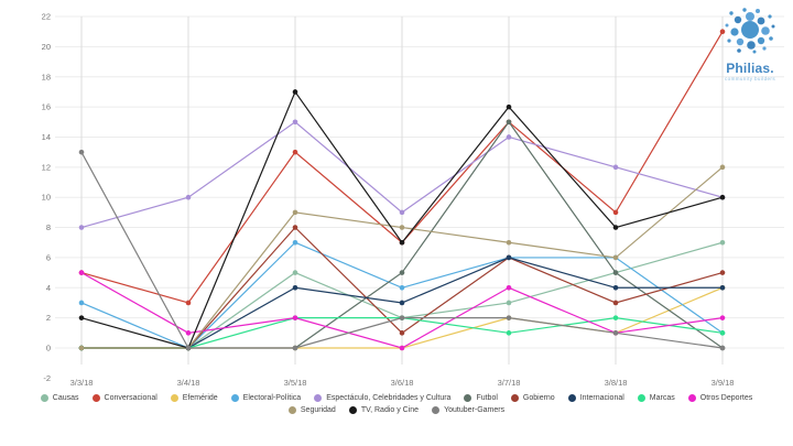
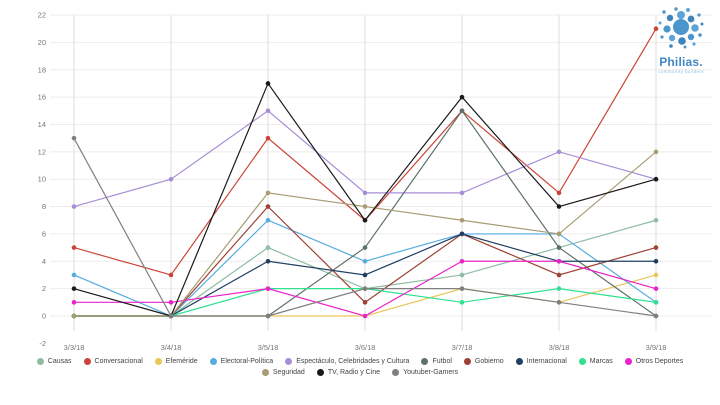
Otros Deportes/3/3/18: 5 -> 1
Espectáculo, Celebridades y Cultura/3/7/18: 14 -> 9
Otros Deportes/3/8/18: 1 -> 4
Efeméride/3/9/18: 4 -> 3
